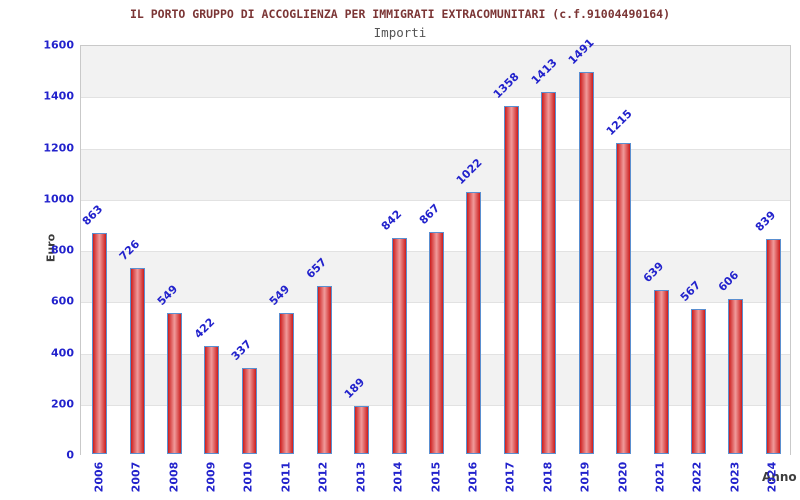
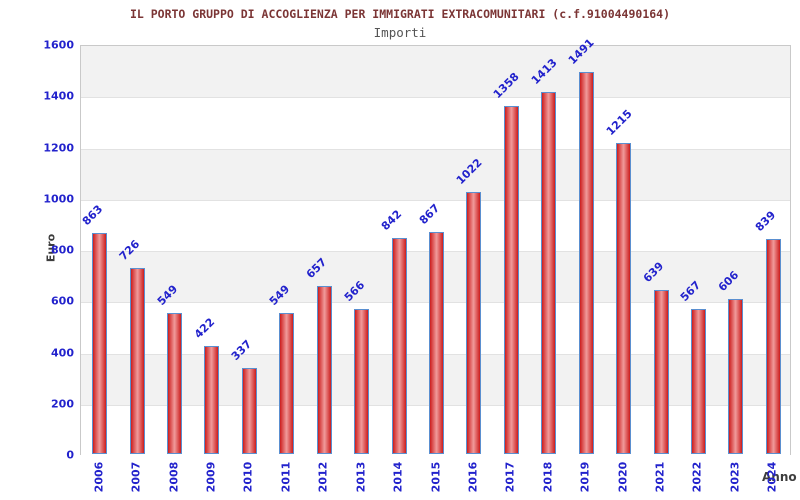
2013: 189 -> 566
